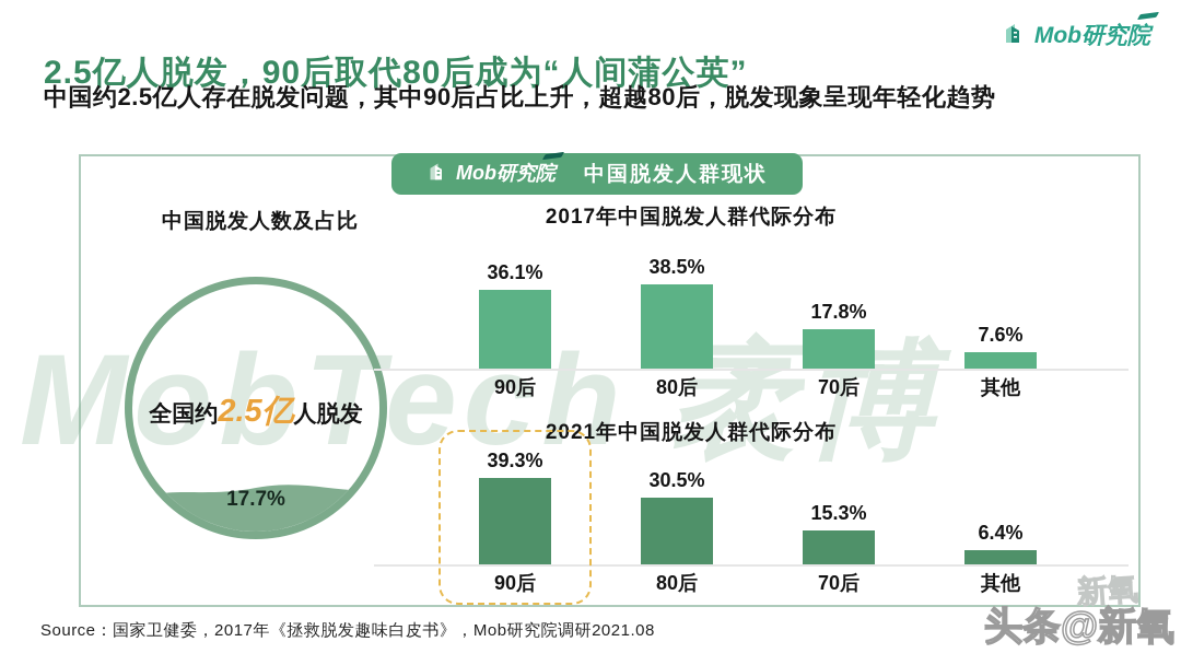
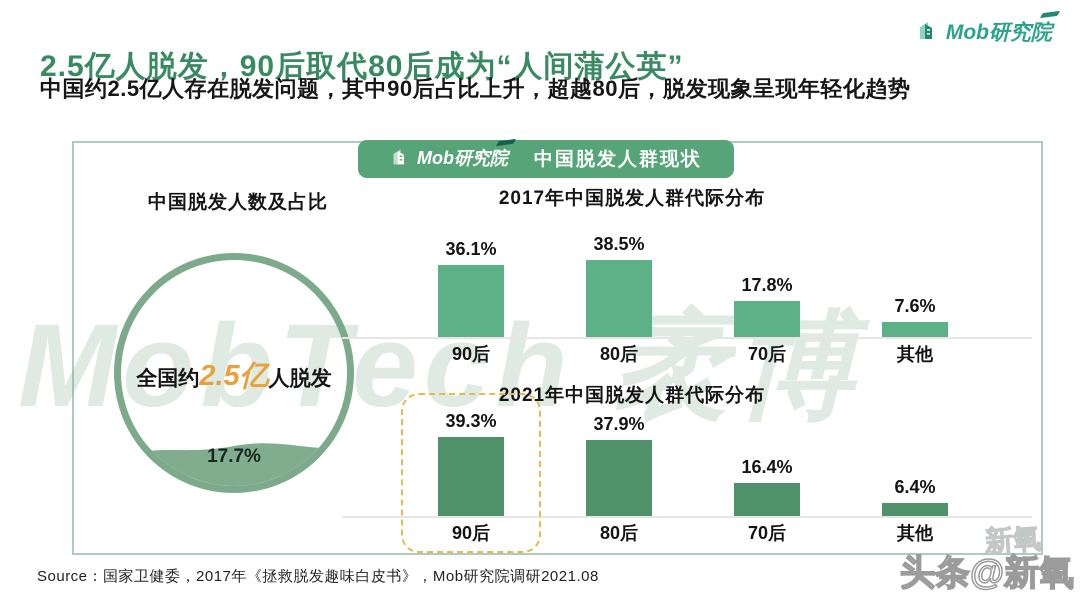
2021年中国脱发人群代际分布/80后: 30.5% -> 37.9%
2021年中国脱发人群代际分布/70后: 15.3% -> 16.4%
